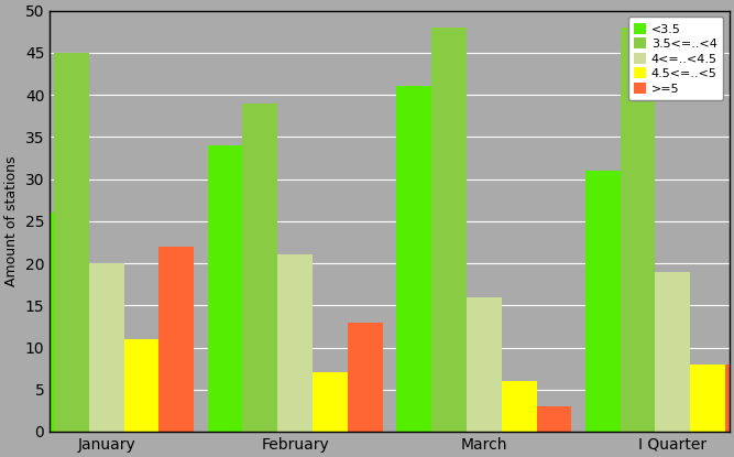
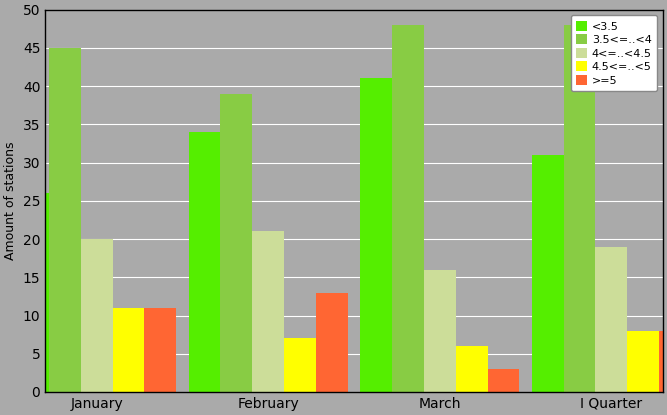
>=5/January: 22 -> 11
